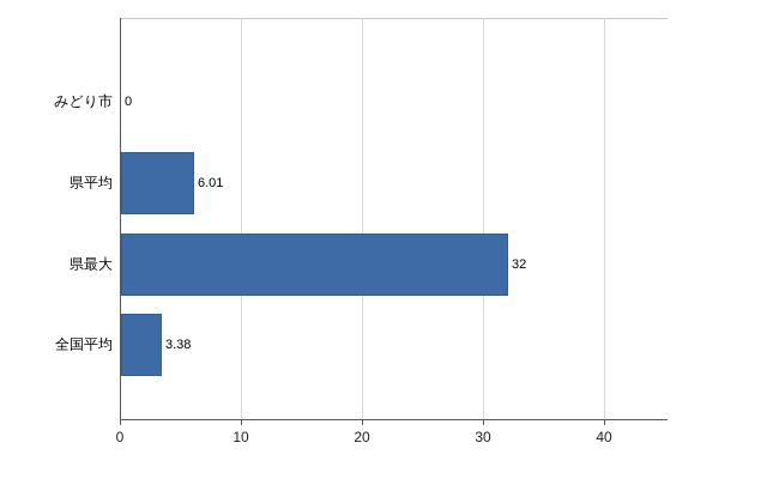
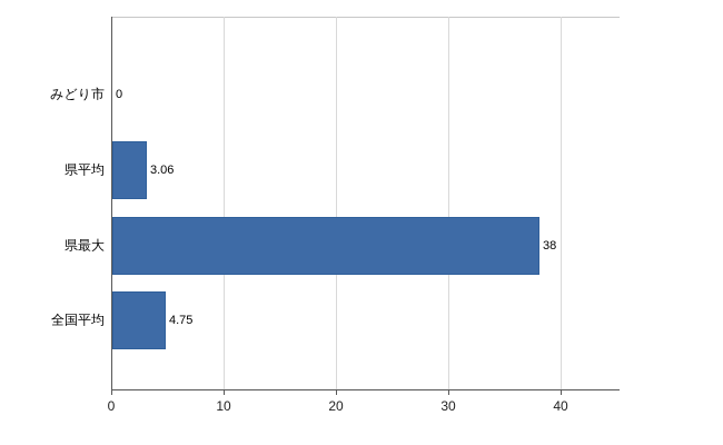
県平均: 6.01 -> 3.06
県最大: 32 -> 38
全国平均: 3.38 -> 4.75
